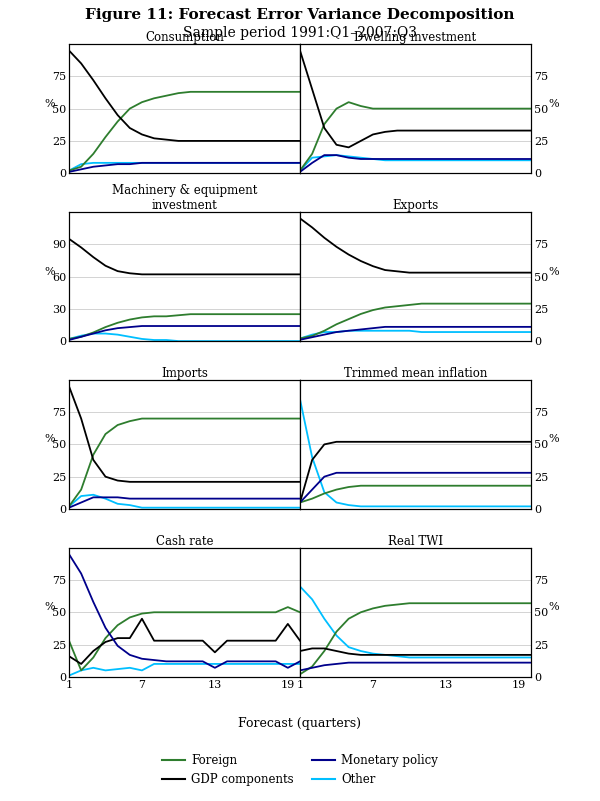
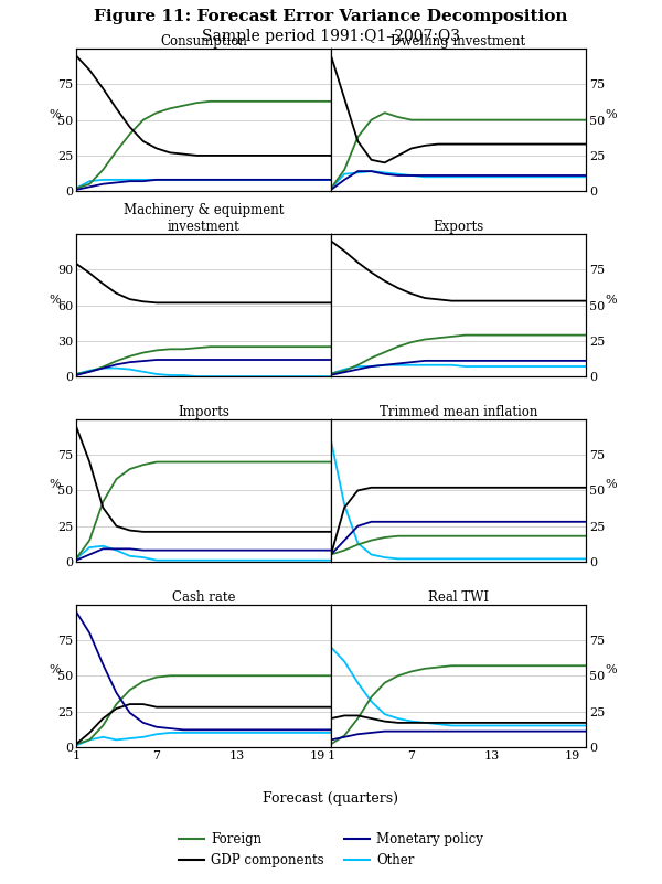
Cash rate/GDP components/1: 16 -> 2
Cash rate/Foreign/1: 28 -> 2
Cash rate/GDP components/7: 45 -> 28
Cash rate/Other/7: 5 -> 9
Cash rate/GDP components/13: 19 -> 28
Cash rate/Monetary policy/13: 7 -> 12
Cash rate/GDP components/19: 41 -> 28
Cash rate/Foreign/19: 54 -> 50
Cash rate/Monetary policy/19: 7 -> 12
